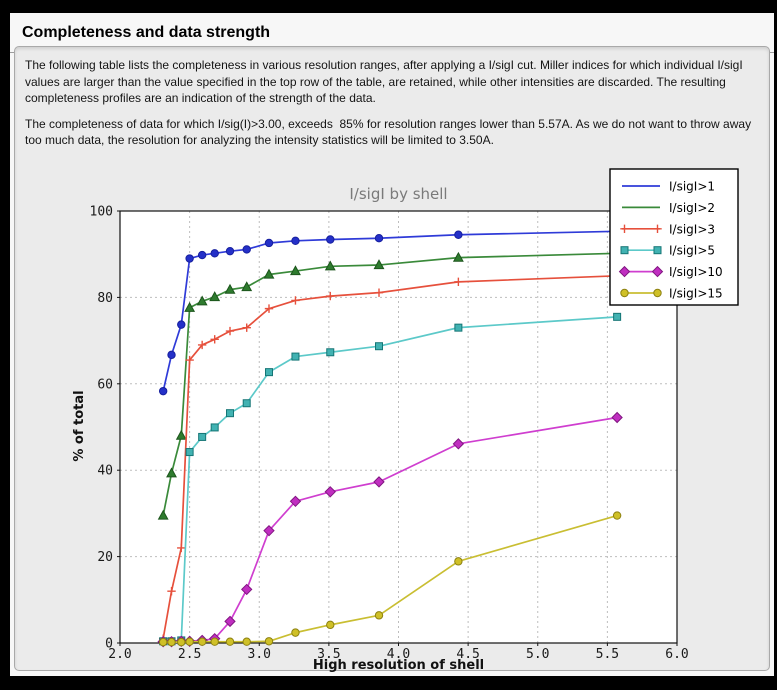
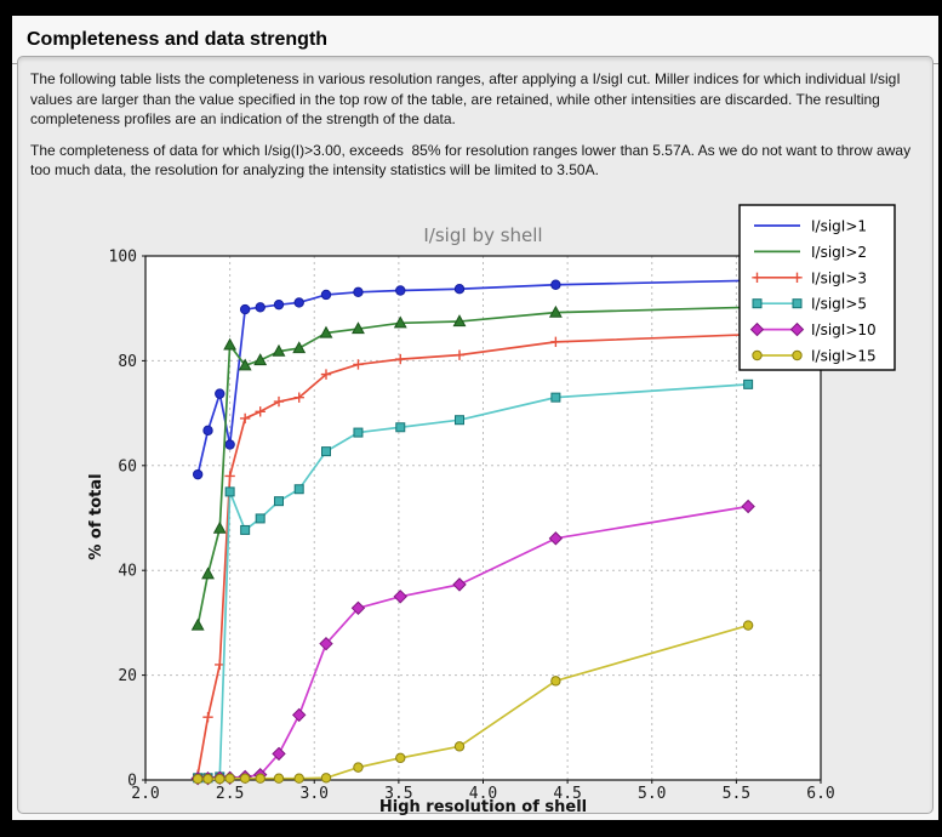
I/sigI>1/2.5: 89 -> 64
I/sigI>2/2.5: 78 -> 83
I/sigI>3/2.5: 66 -> 58
I/sigI>5/2.5: 44 -> 55
